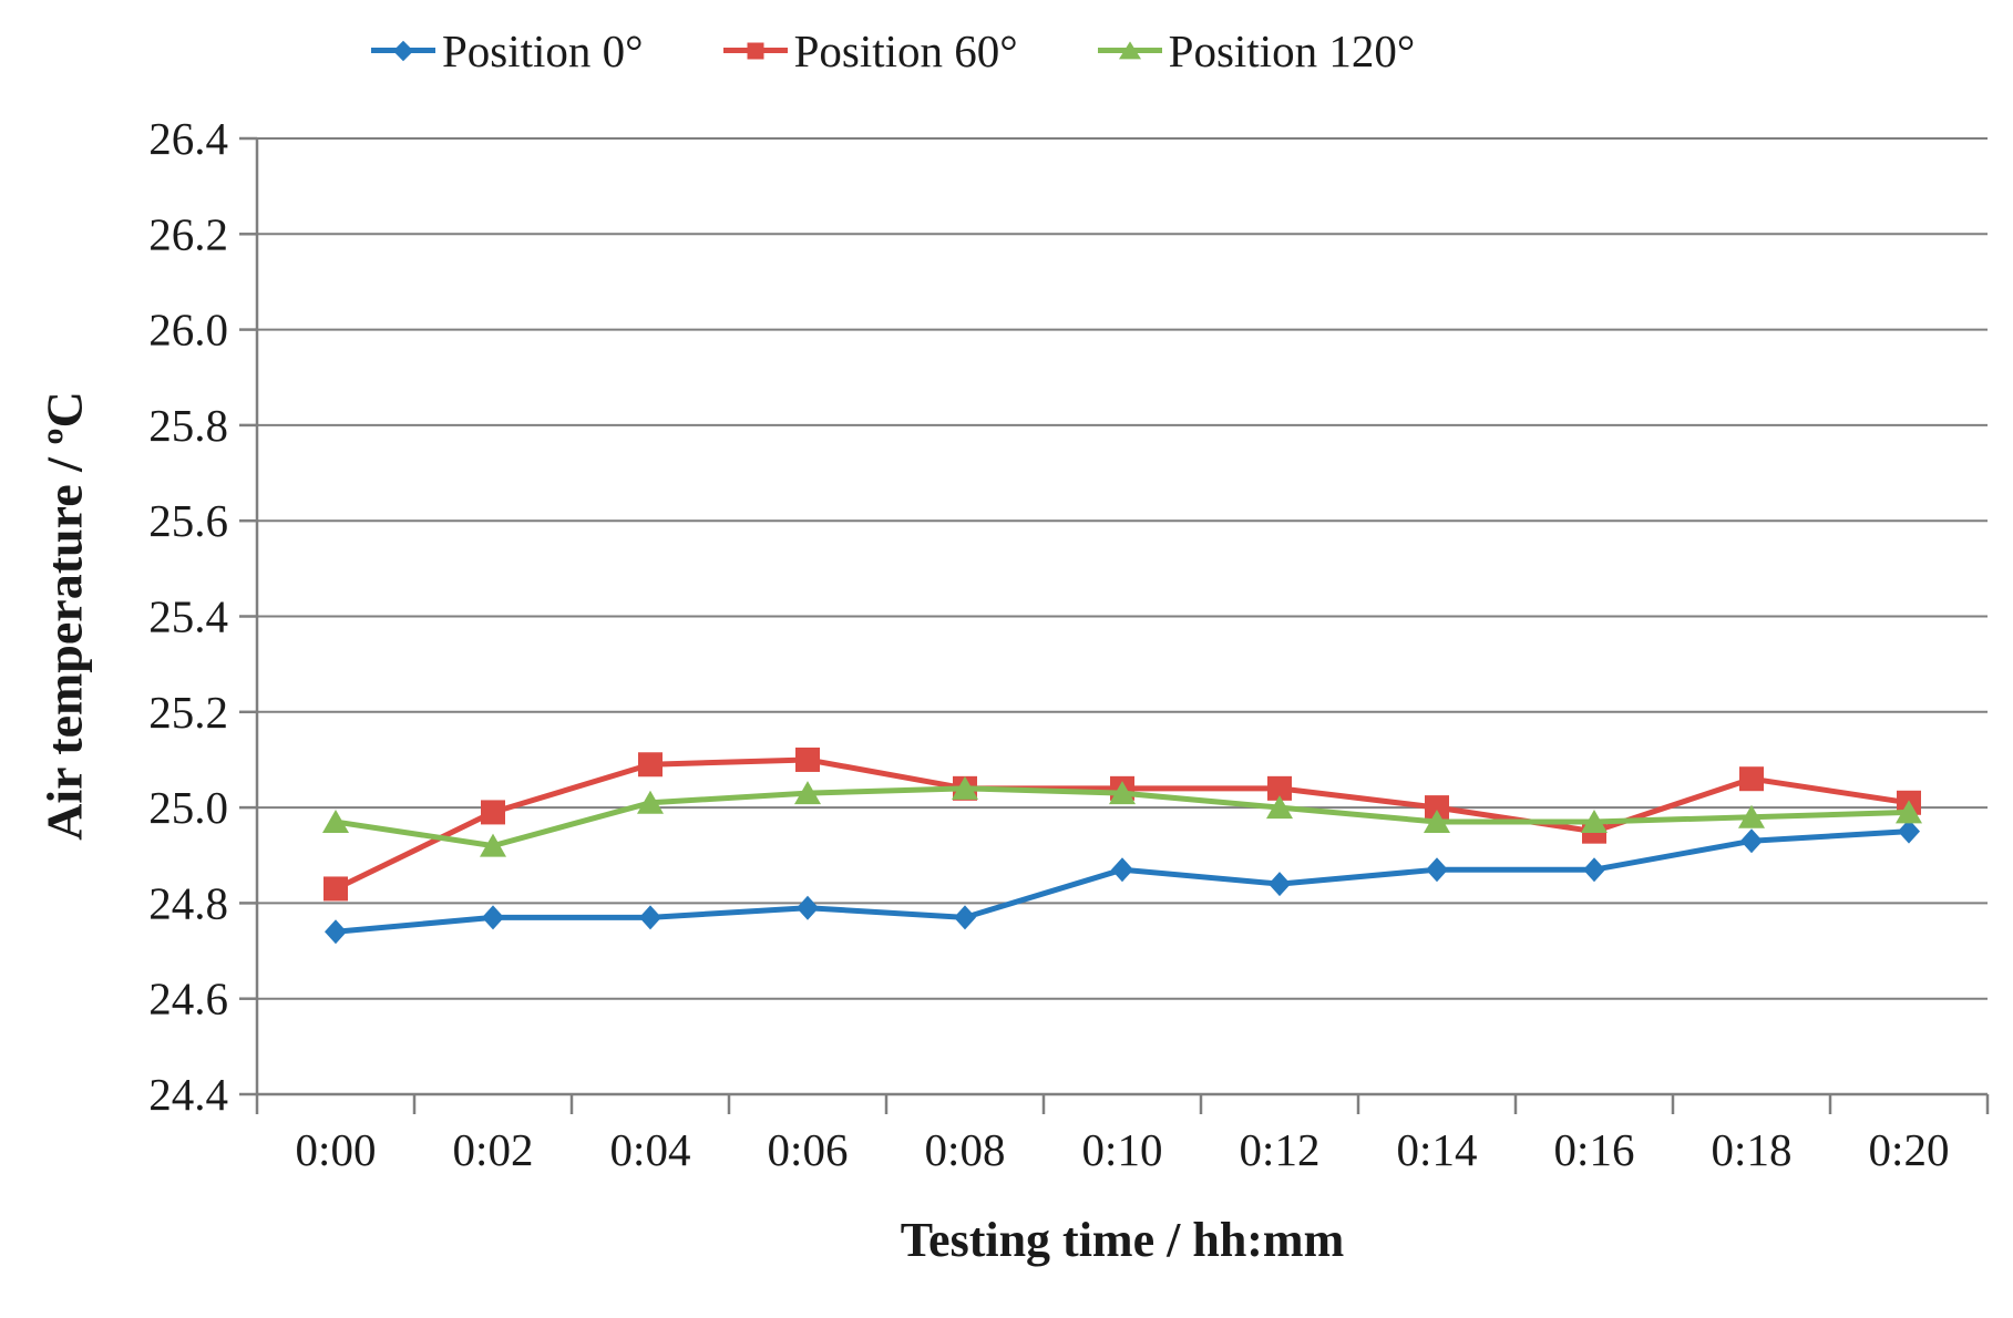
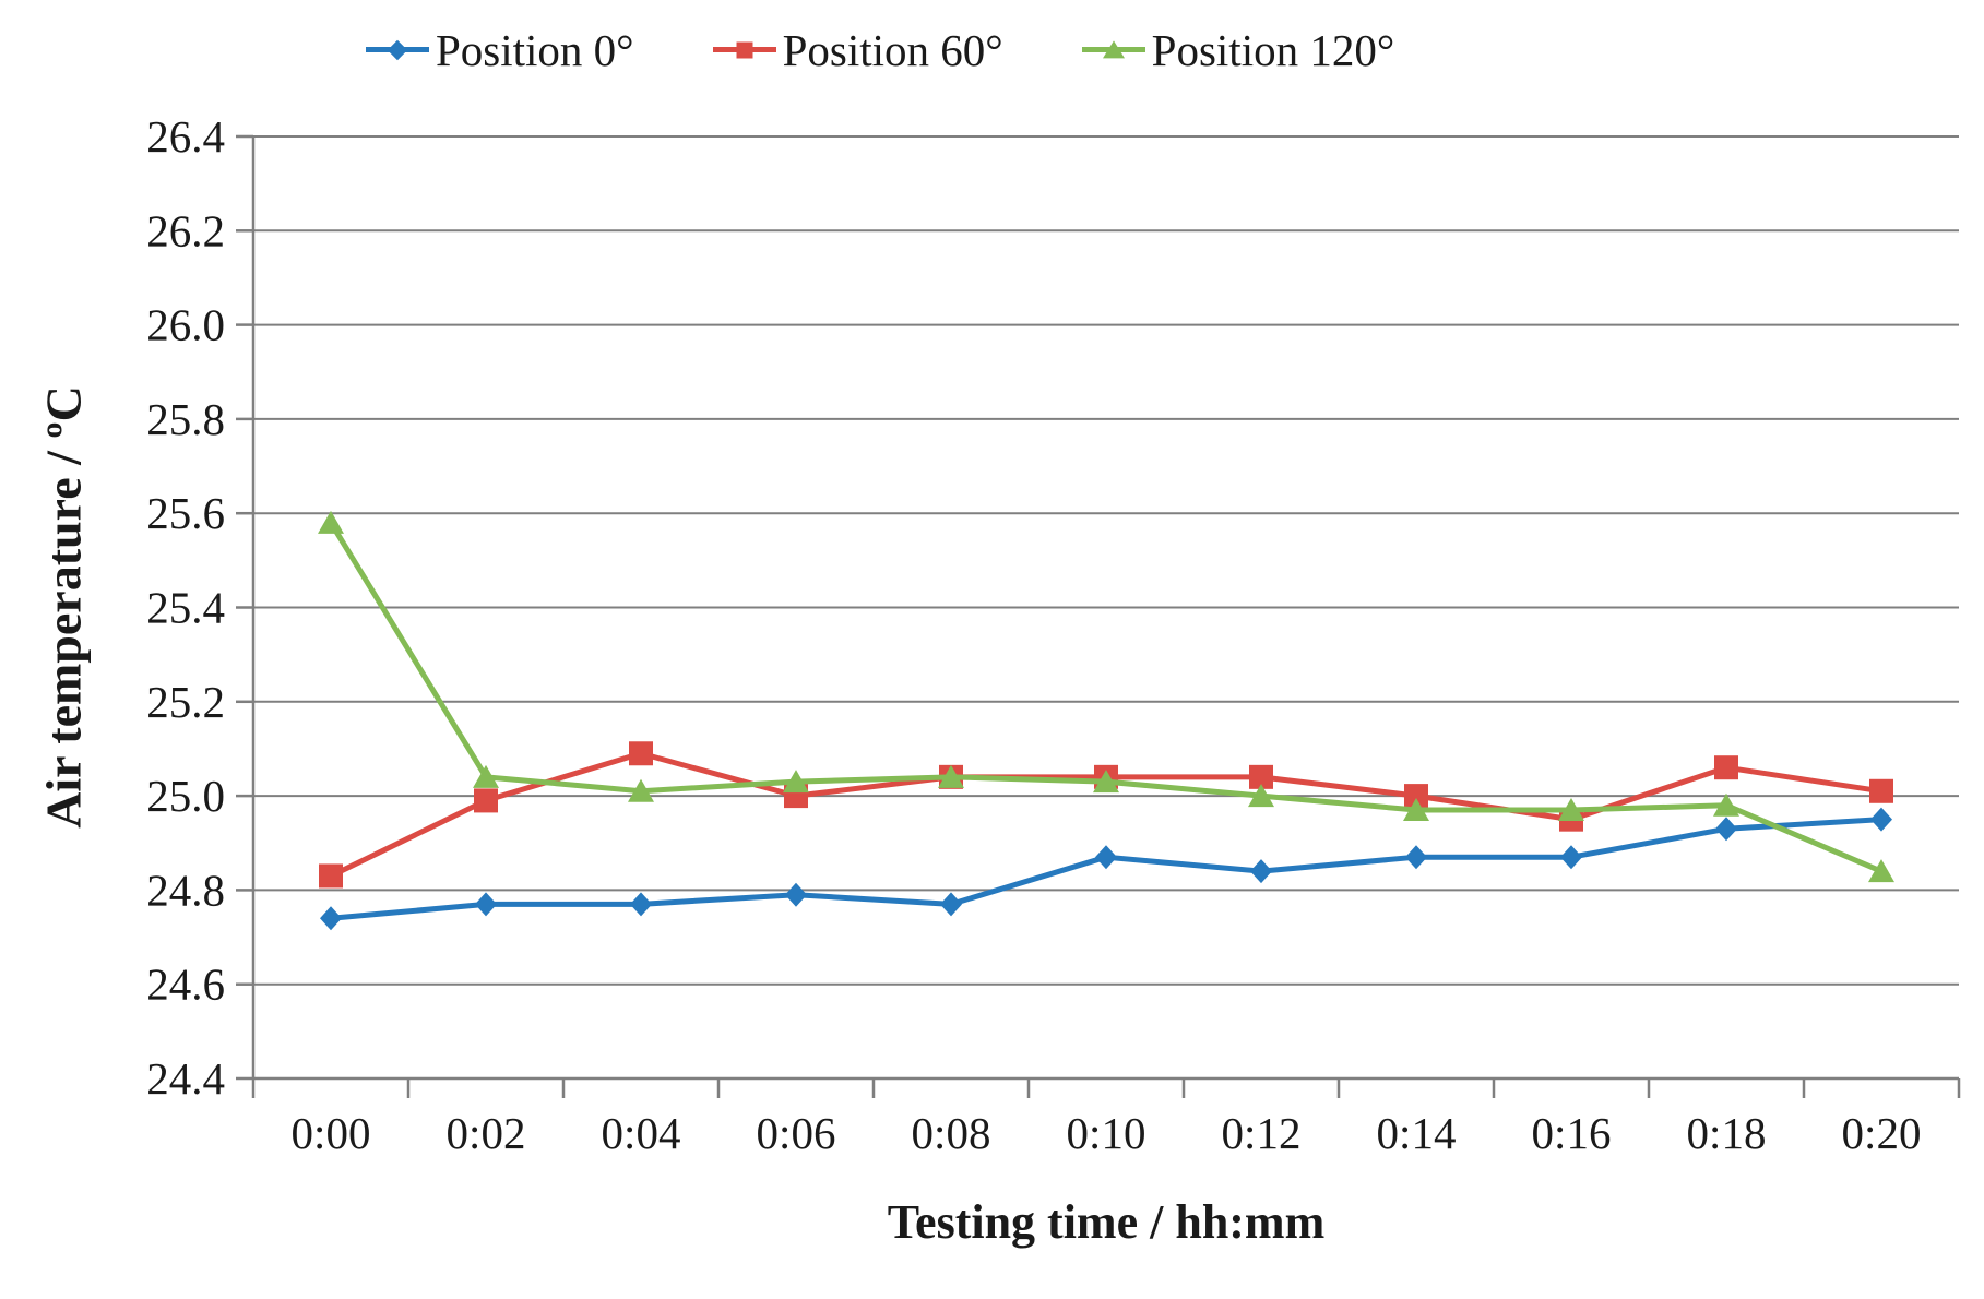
Position 120°/0:00: 24.97 -> 25.58
Position 120°/0:02: 24.92 -> 25.04
Position 60°/0:06: 25.10 -> 25.00
Position 120°/0:20: 24.99 -> 24.84
